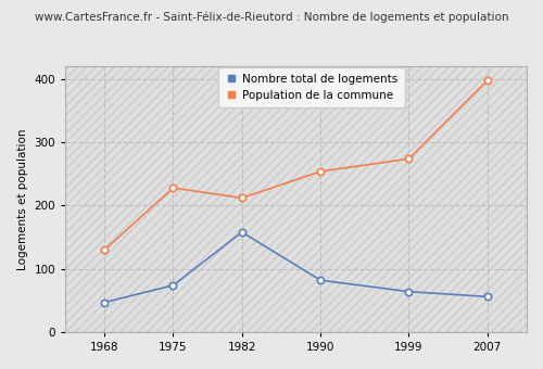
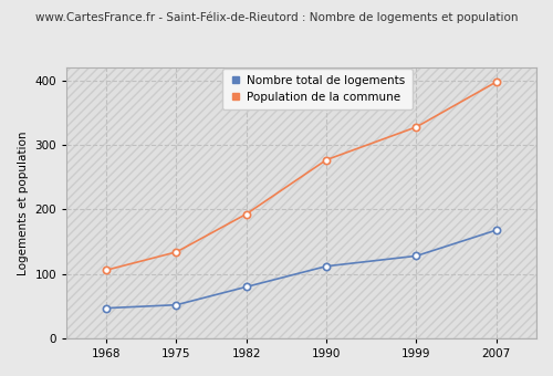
Population de la commune/1968: 130 -> 106
Nombre total de logements/1975: 74 -> 52
Population de la commune/1975: 228 -> 134
Nombre total de logements/1982: 158 -> 80
Population de la commune/1982: 212 -> 193
Nombre total de logements/1990: 82 -> 112
Population de la commune/1990: 254 -> 277
Nombre total de logements/1999: 64 -> 128
Population de la commune/1999: 274 -> 328
Nombre total de logements/2007: 56 -> 168
